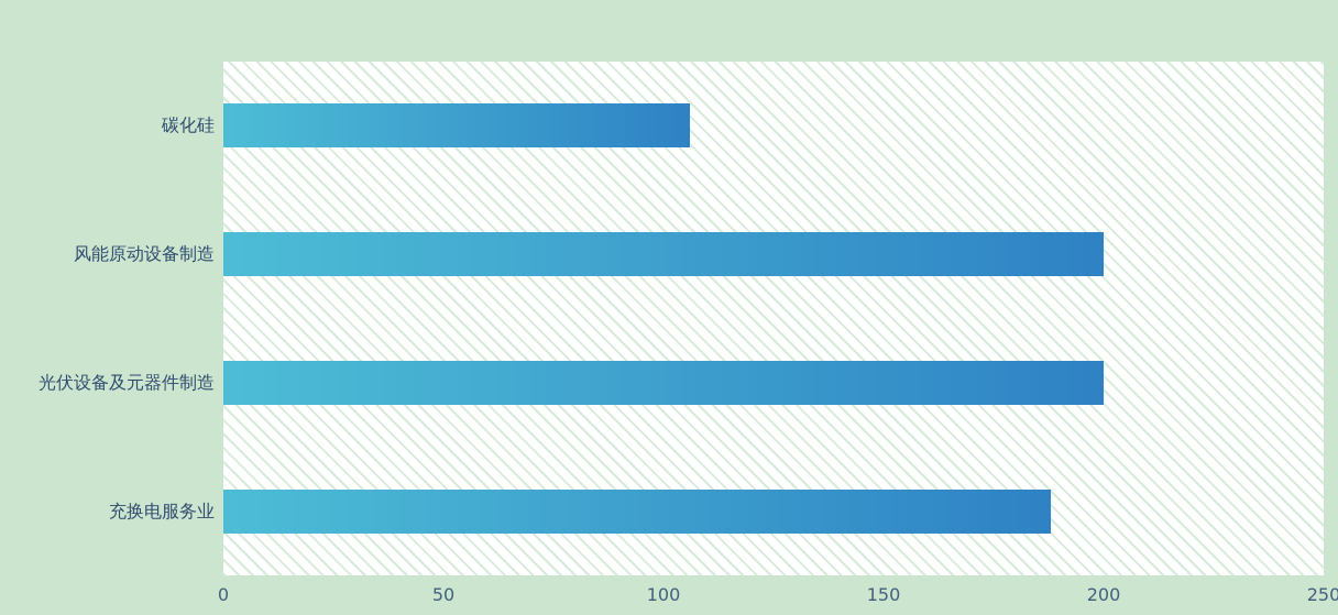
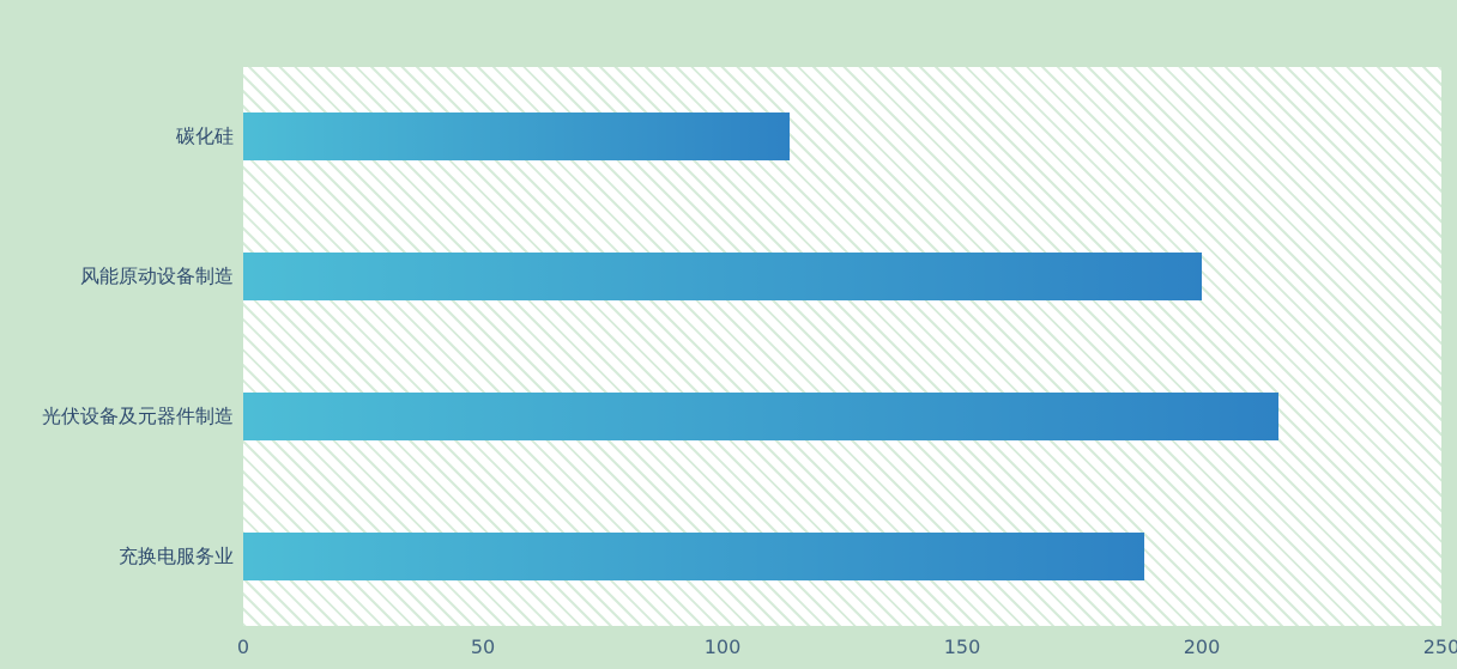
碳化硅: 106 -> 114
光伏设备及元器件制造: 200 -> 216
